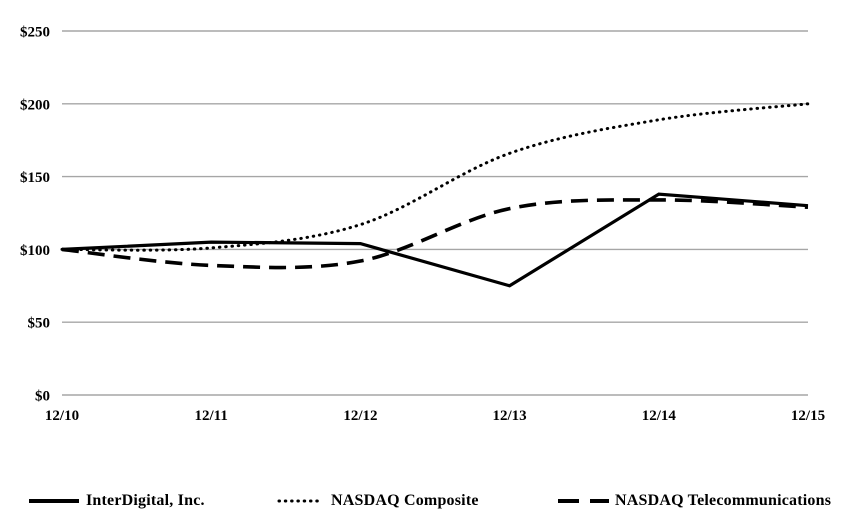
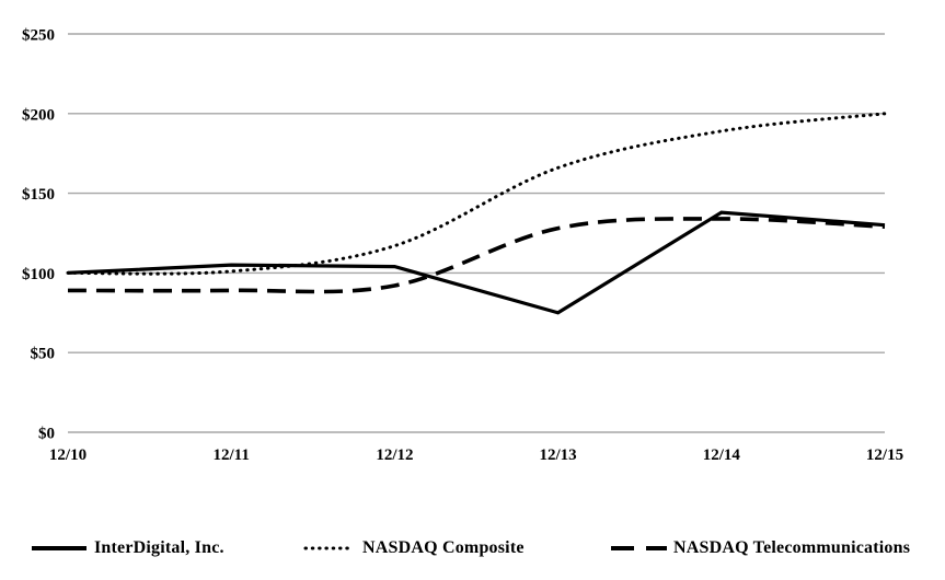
NASDAQ Telecommunications/12/10: $100 -> $89
